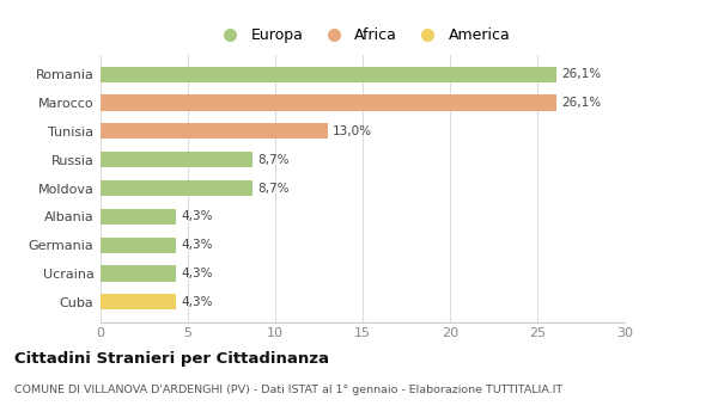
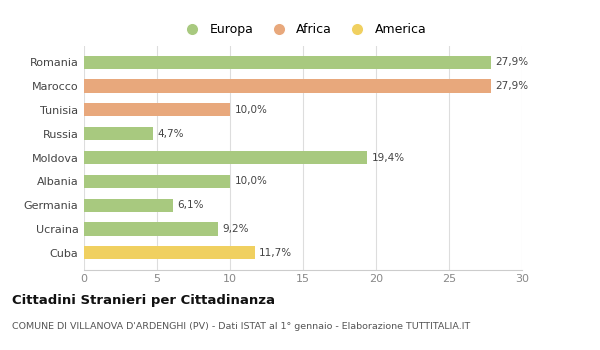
Romania: 26,1% -> 27,9%
Marocco: 26,1% -> 27,9%
Tunisia: 13,0% -> 10,0%
Russia: 8,7% -> 4,7%
Moldova: 8,7% -> 19,4%
Albania: 4,3% -> 10,0%
Germania: 4,3% -> 6,1%
Ucraina: 4,3% -> 9,2%
Cuba: 4,3% -> 11,7%
